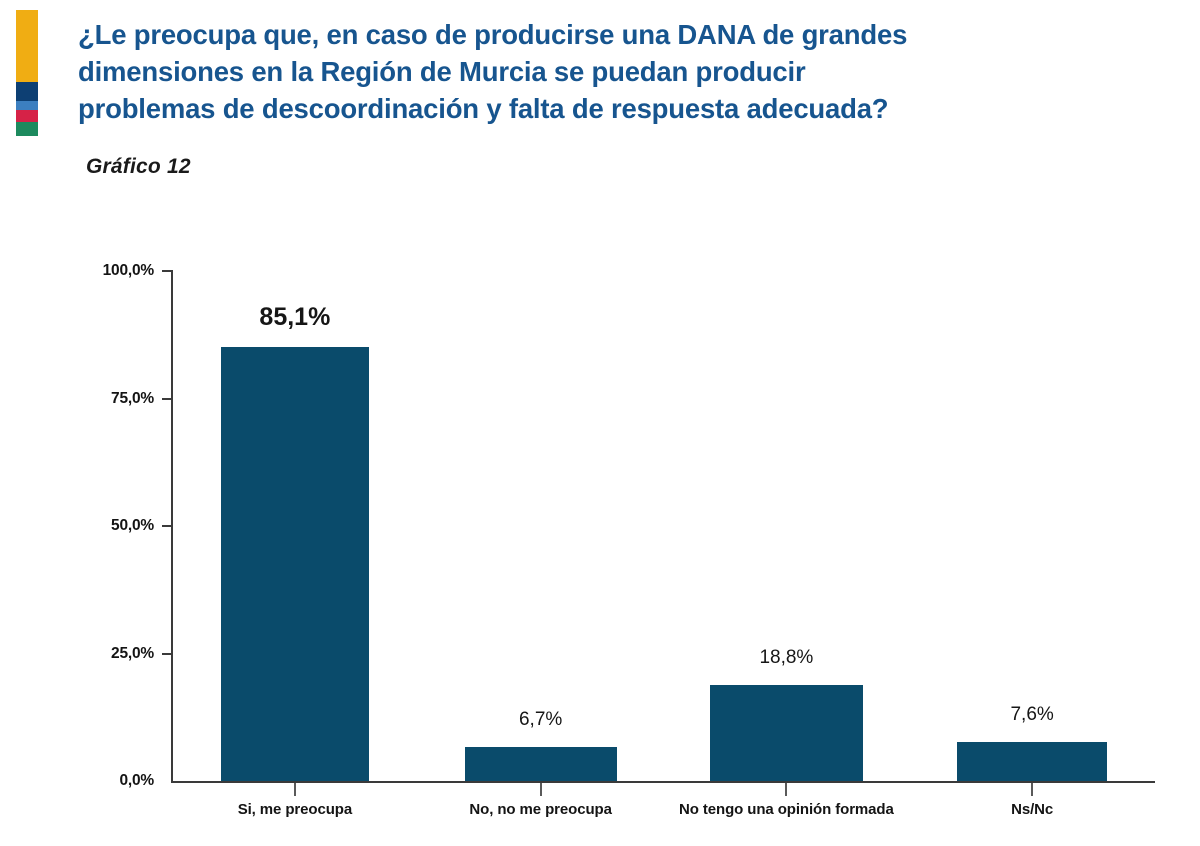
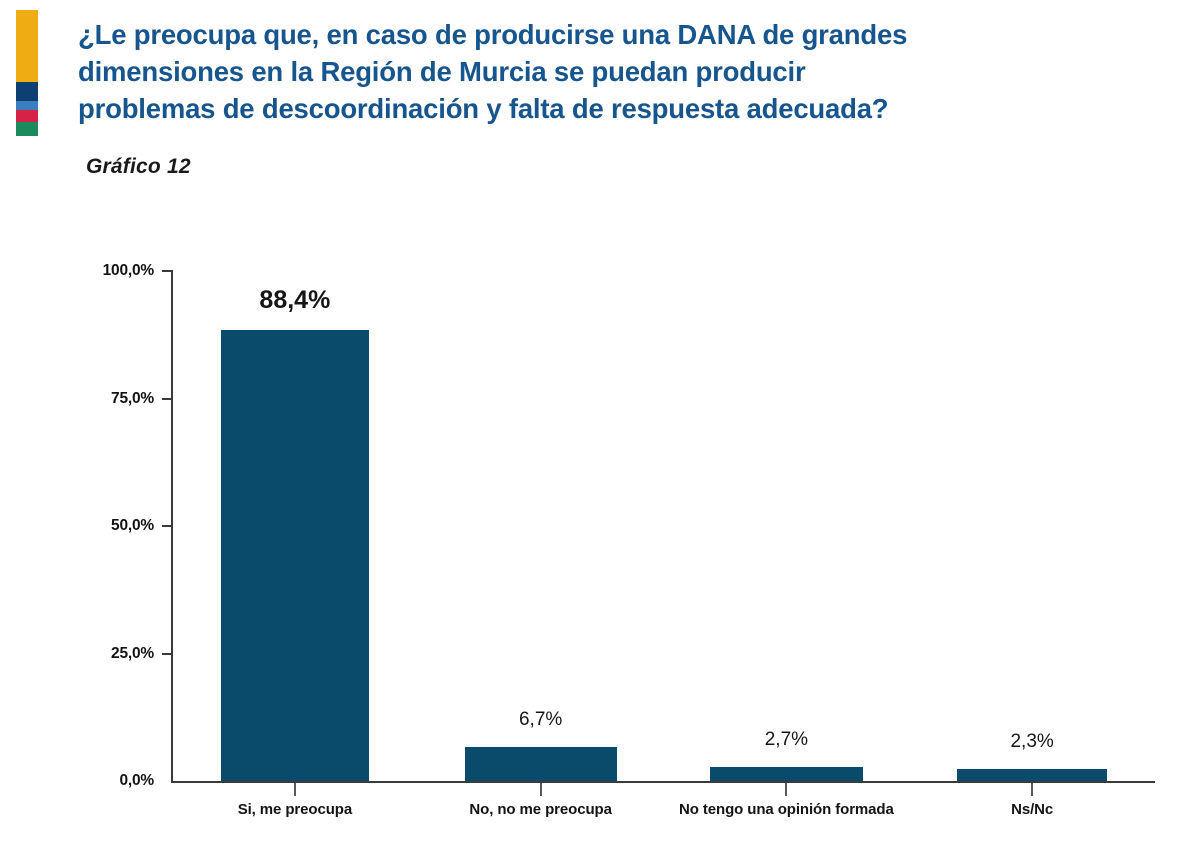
Si, me preocupa: 85,1% -> 88,4%
No tengo una opinión formada: 18,8% -> 2,7%
Ns/Nc: 7,6% -> 2,3%
